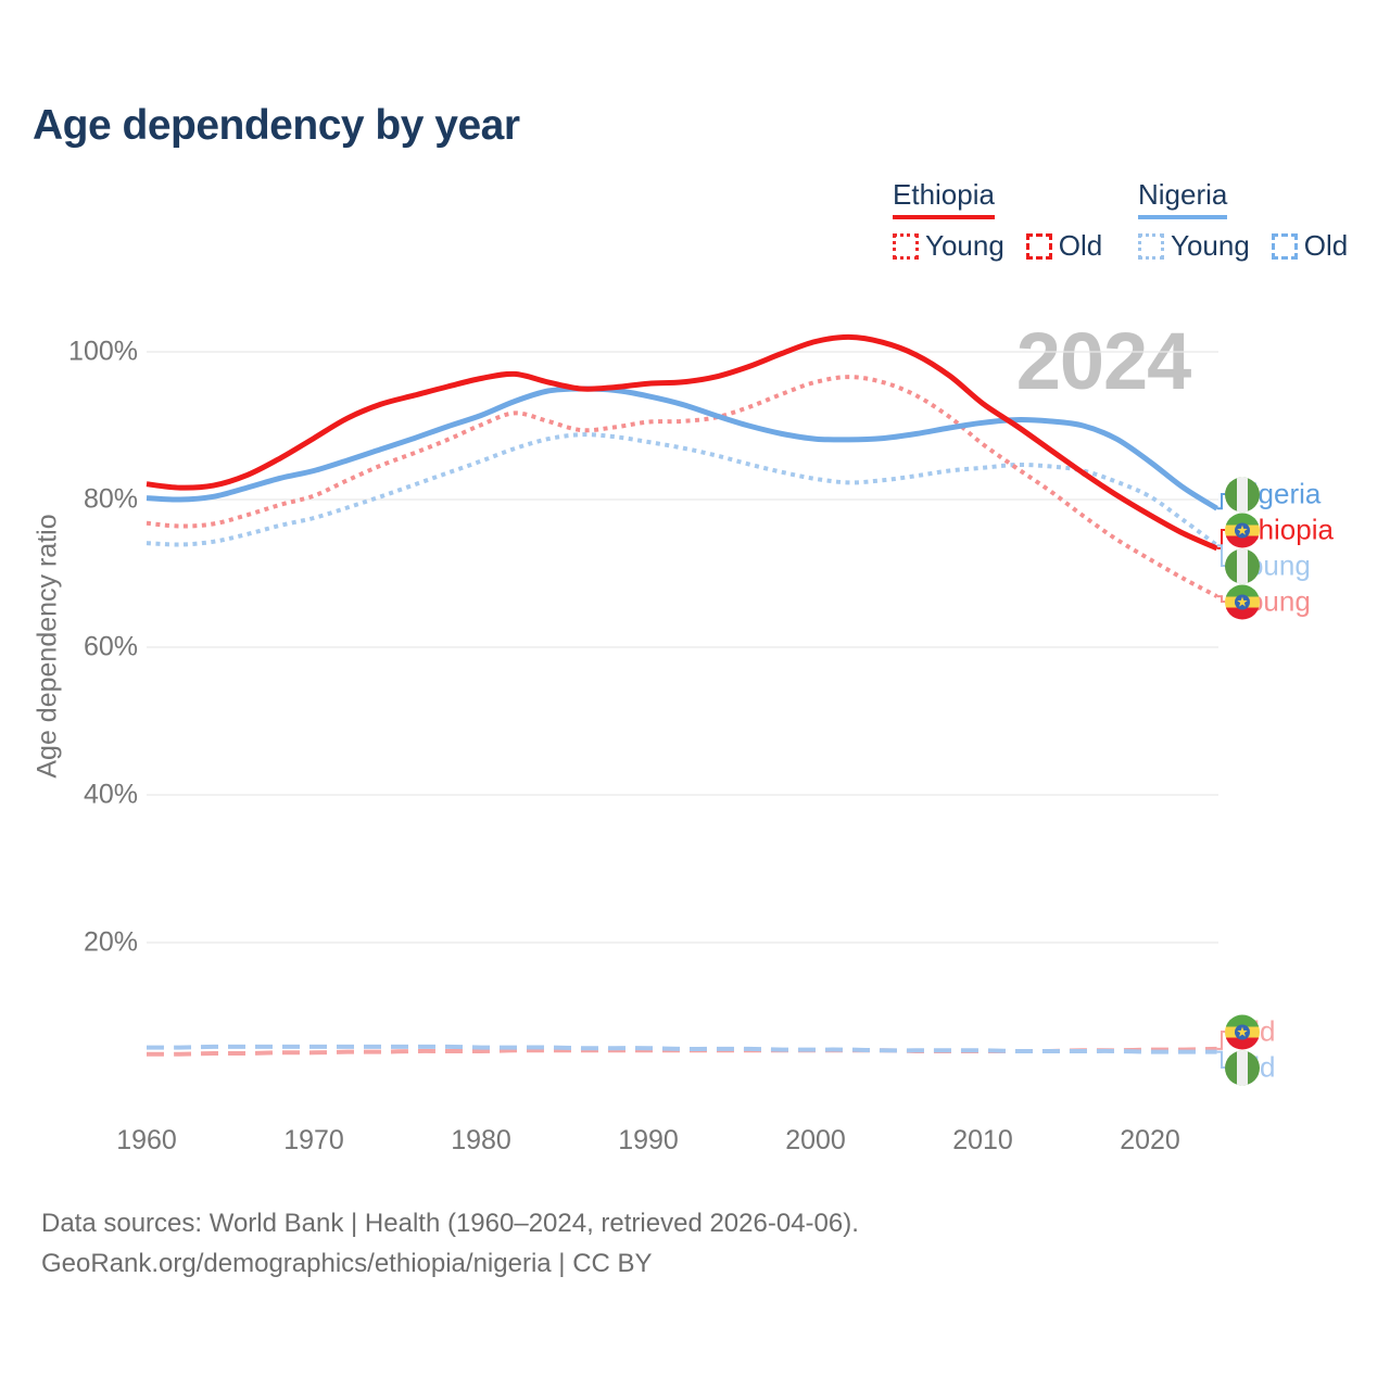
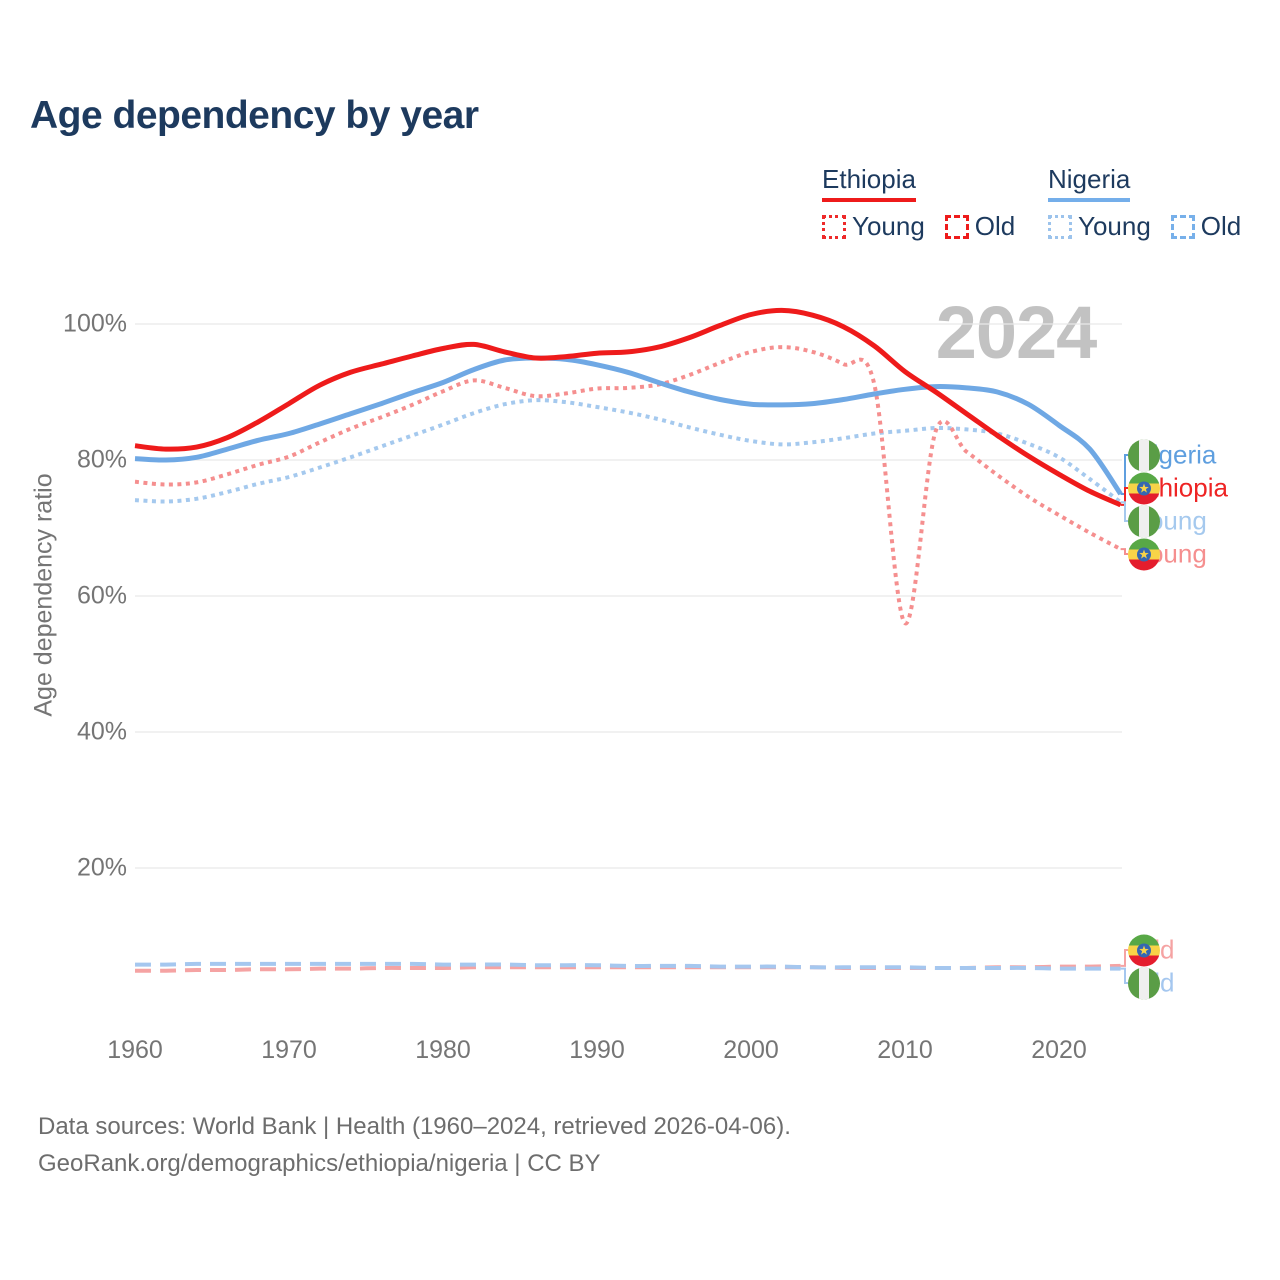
Ethiopia Young/2010: 88% -> 56%
Nigeria/2024: 79% -> 75%
